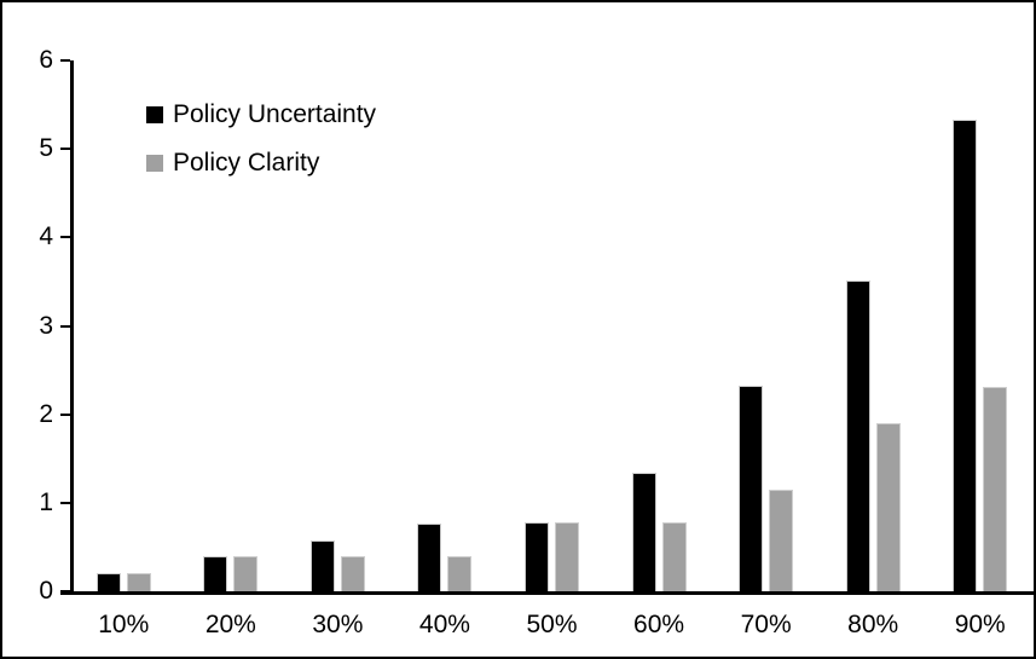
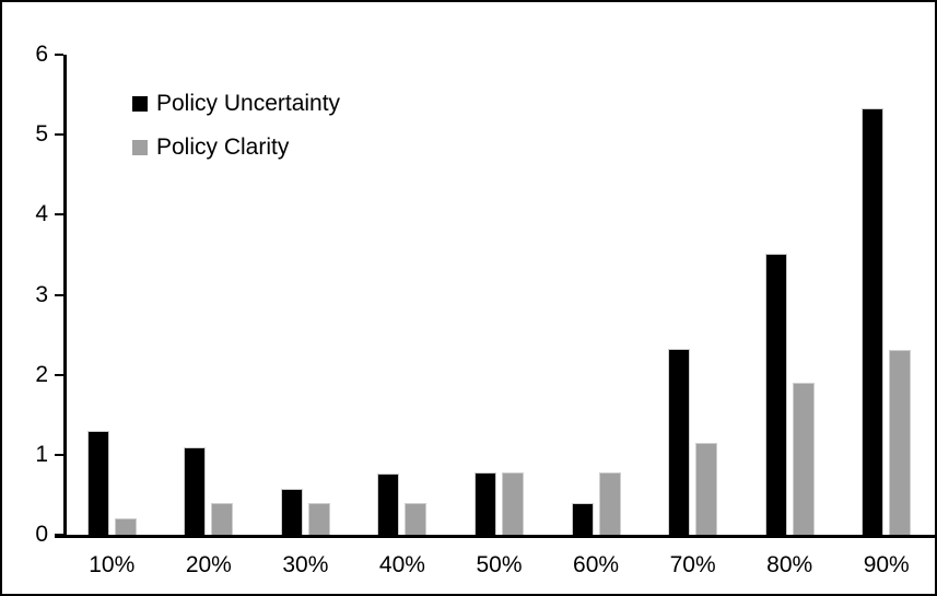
Policy Uncertainty/10%: 0.2 -> 1.3
Policy Uncertainty/20%: 0.4 -> 1.1
Policy Uncertainty/60%: 1.3 -> 0.4
